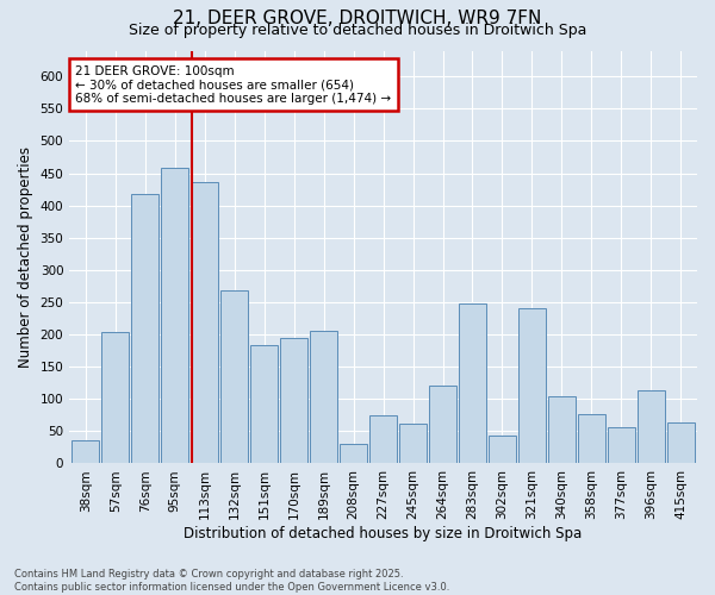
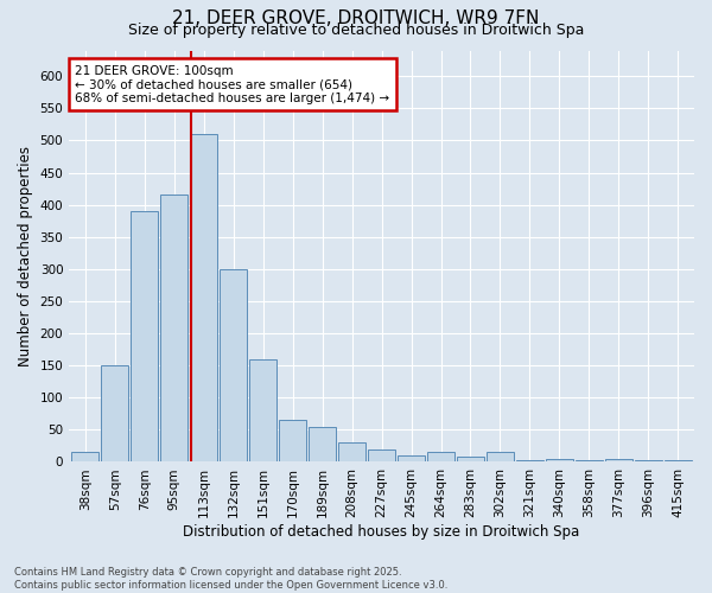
38sqm: 36 -> 15
57sqm: 204 -> 150
76sqm: 418 -> 390
95sqm: 458 -> 415
113sqm: 436 -> 510
132sqm: 268 -> 300
151sqm: 184 -> 160
170sqm: 194 -> 65
189sqm: 206 -> 55
227sqm: 74 -> 20
245sqm: 62 -> 10
264sqm: 120 -> 15
283sqm: 248 -> 8
302sqm: 44 -> 15
321sqm: 240 -> 2
340sqm: 104 -> 5
358sqm: 76 -> 2
377sqm: 56 -> 5
396sqm: 114 -> 2
415sqm: 64 -> 2
